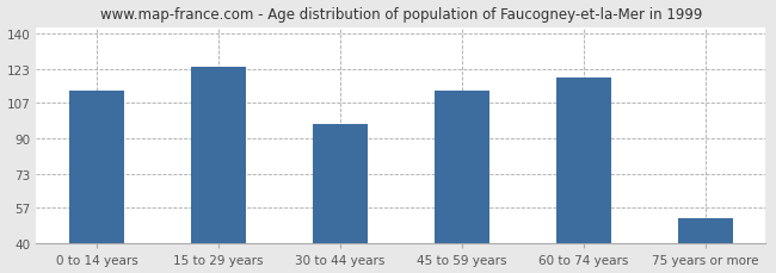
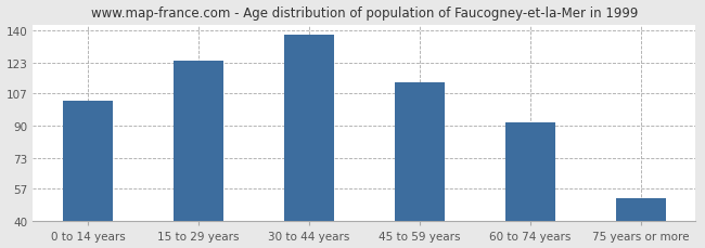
0 to 14 years: 113 -> 103
30 to 44 years: 97 -> 138
60 to 74 years: 119 -> 92
